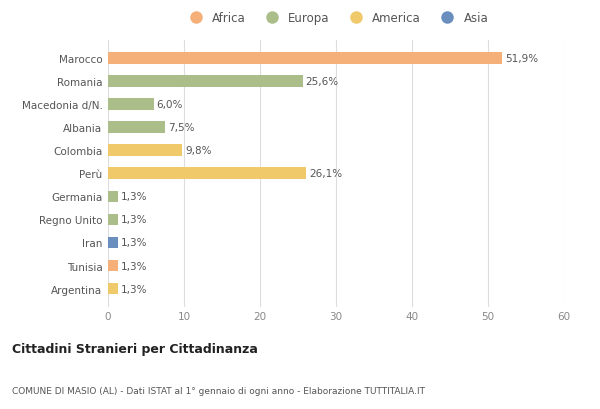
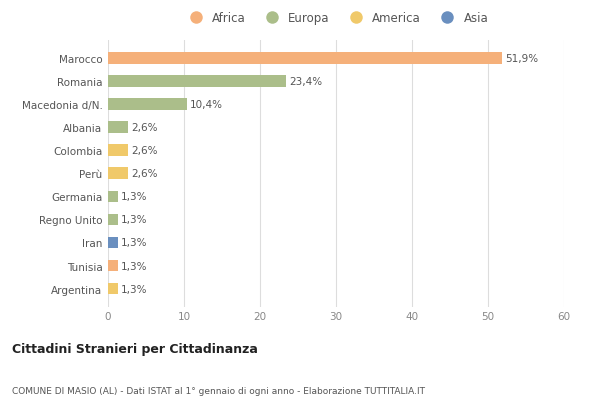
Romania: 25,6% -> 23,4%
Macedonia d/N.: 6,0% -> 10,4%
Albania: 7,5% -> 2,6%
Colombia: 9,8% -> 2,6%
Perù: 26,1% -> 2,6%
